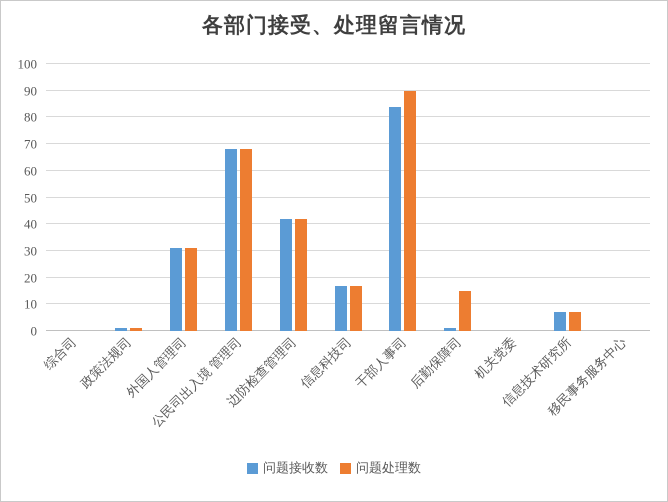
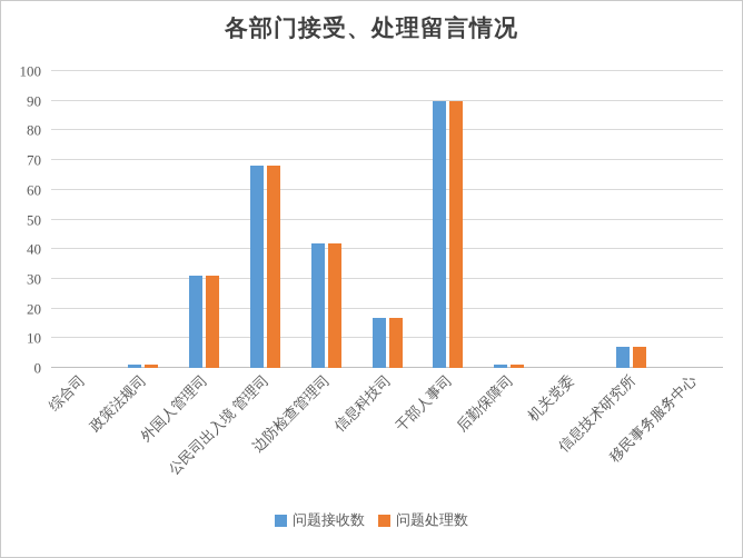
问题接收数/干部人事司: 84 -> 90
问题处理数/后勤保障司: 15 -> 1
